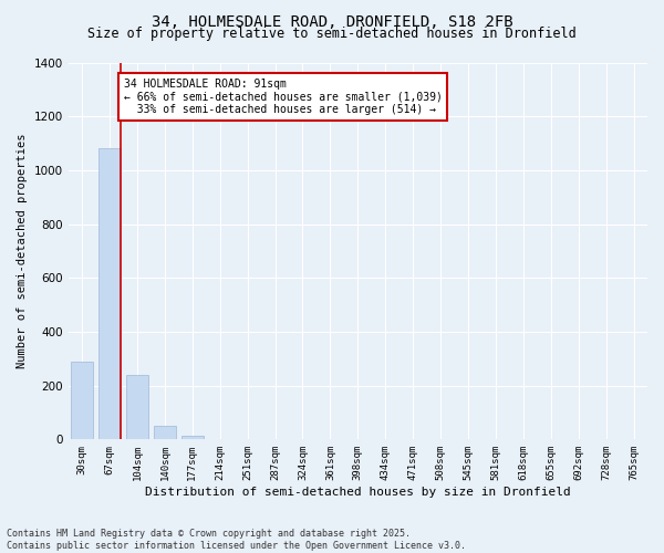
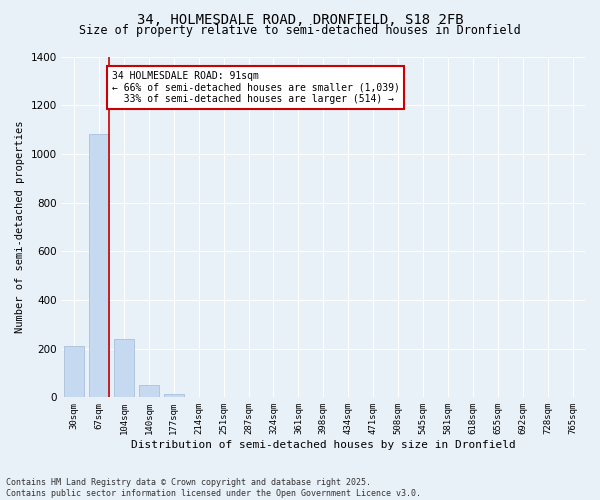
30sqm: 290 -> 210
